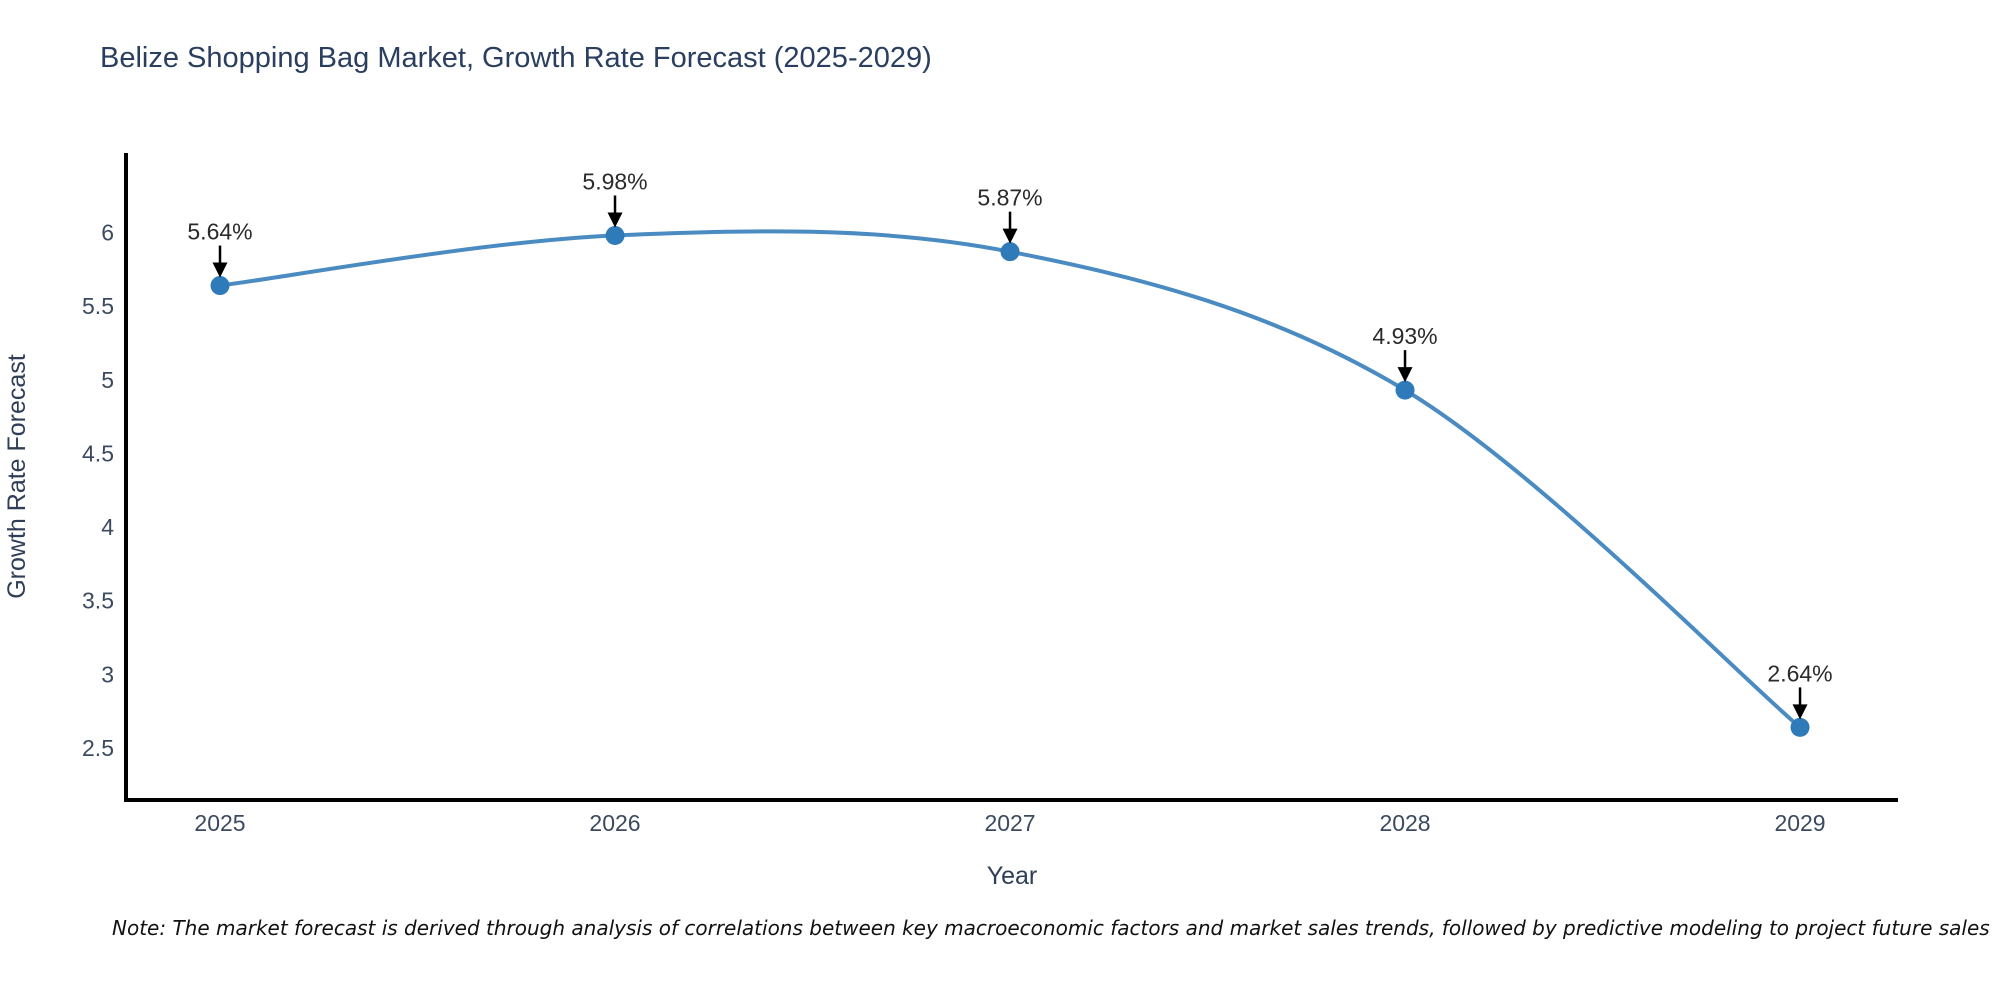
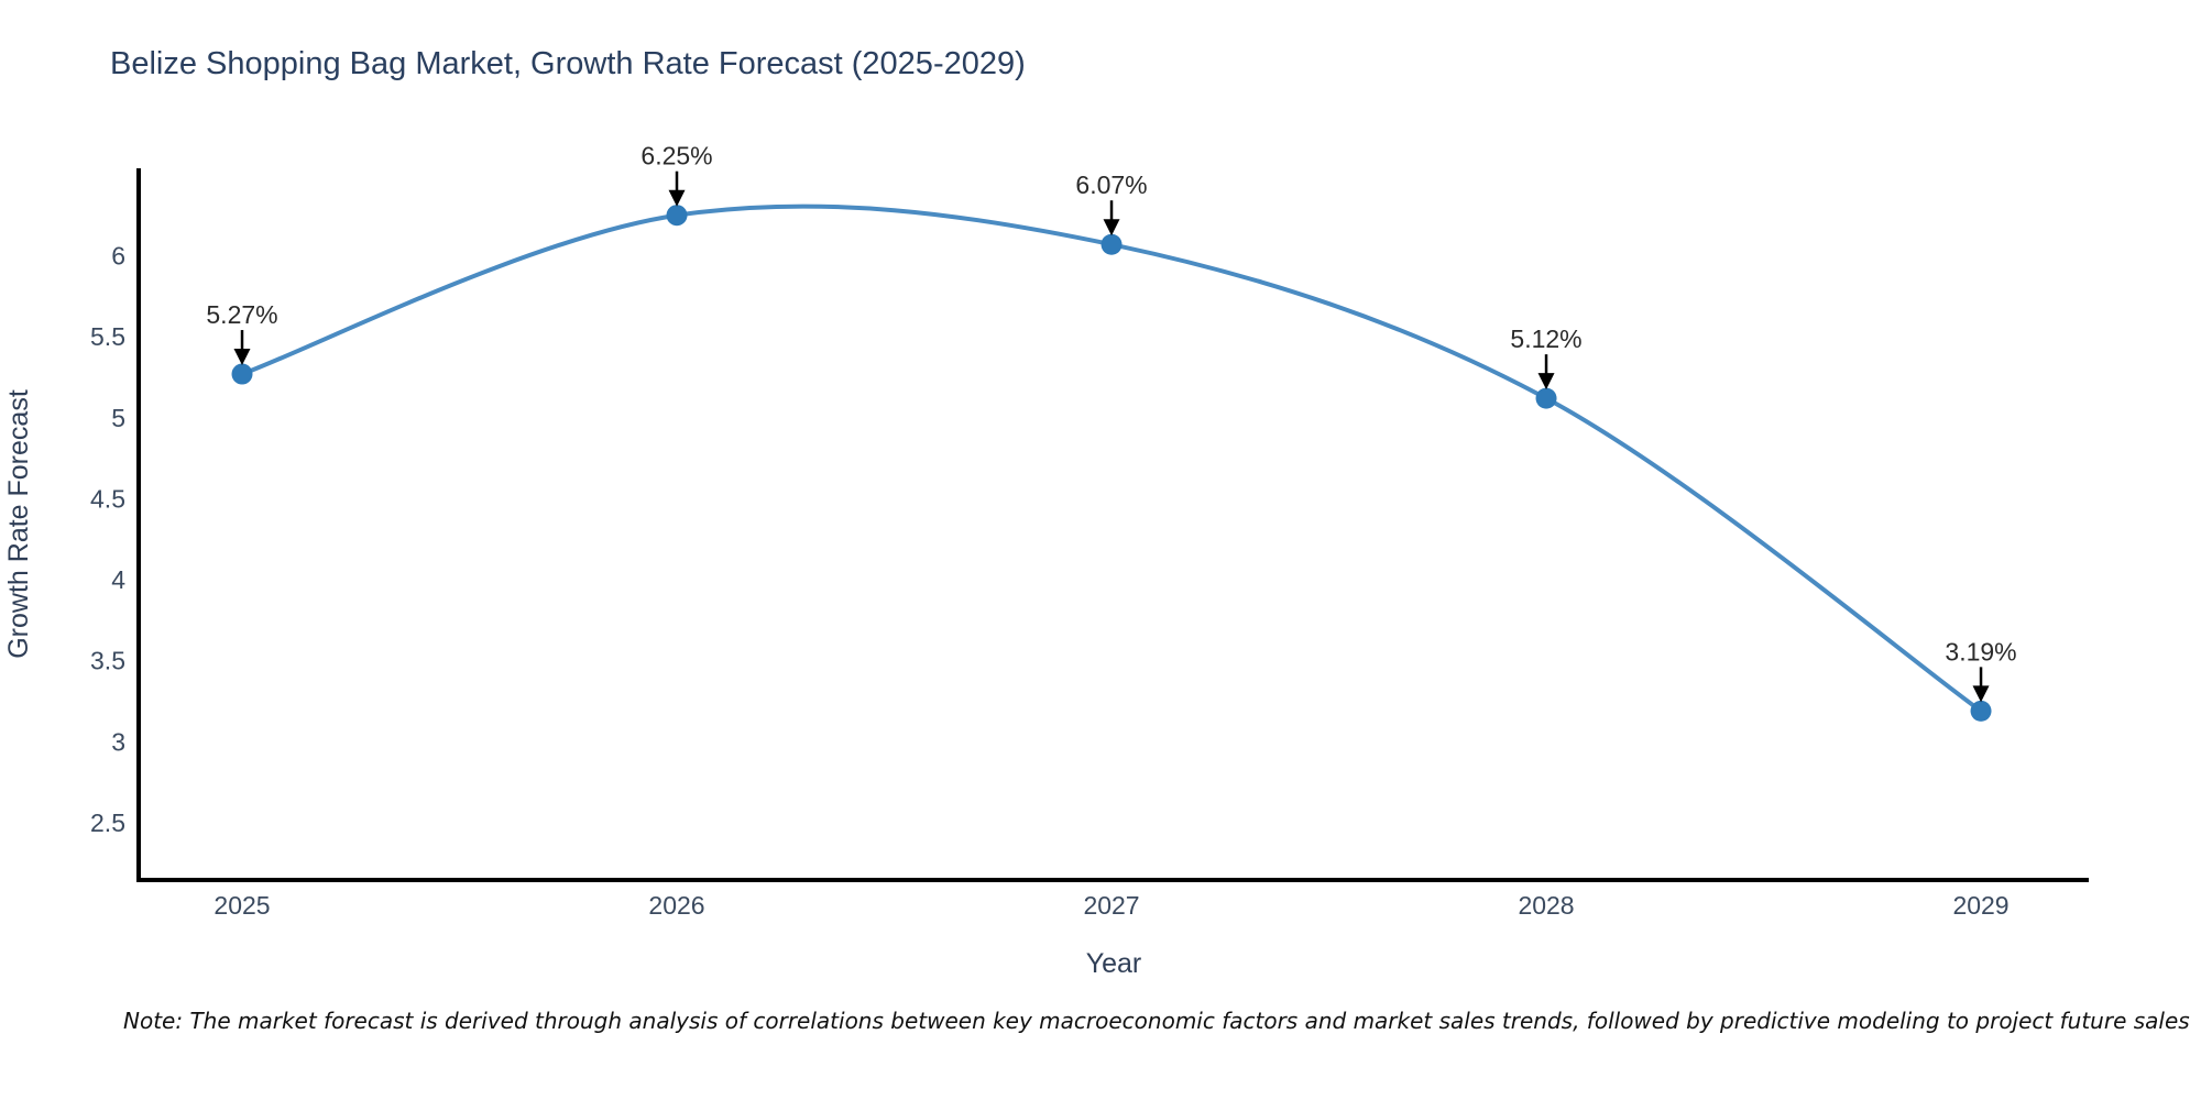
2025: 5.64% -> 5.27%
2026: 5.98% -> 6.25%
2027: 5.87% -> 6.07%
2028: 4.93% -> 5.12%
2029: 2.64% -> 3.19%
